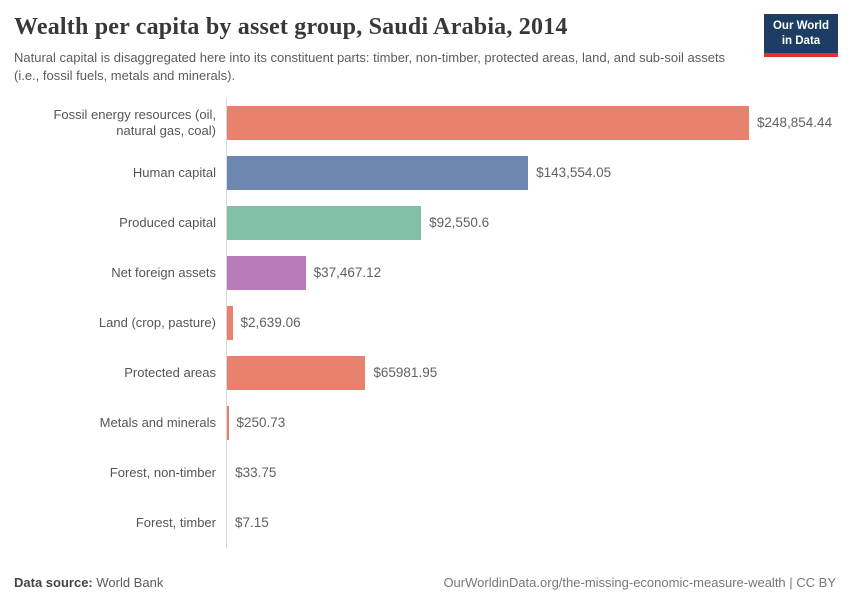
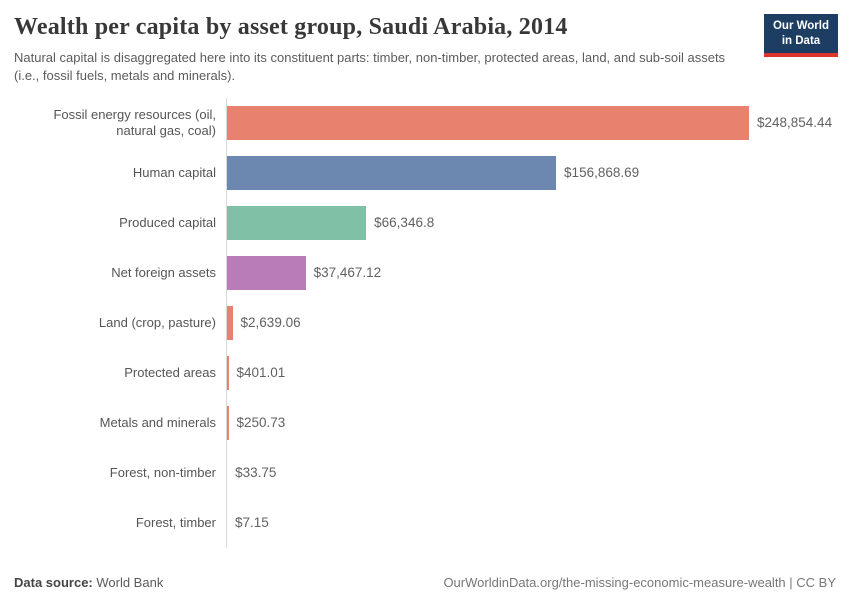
Human capital: $143,554.05 -> $156,868.69
Produced capital: $92,550.6 -> $66,346.8
Protected areas: $65981.95 -> $401.01
